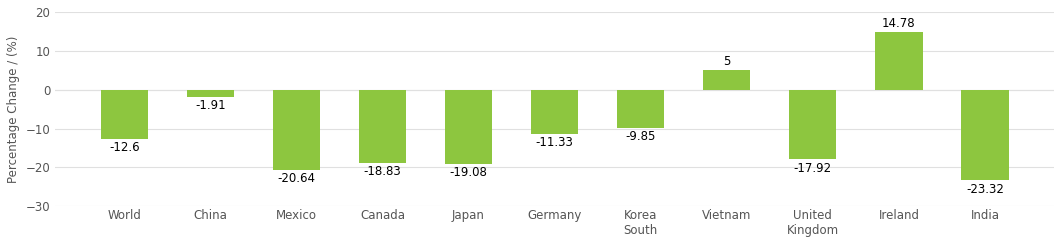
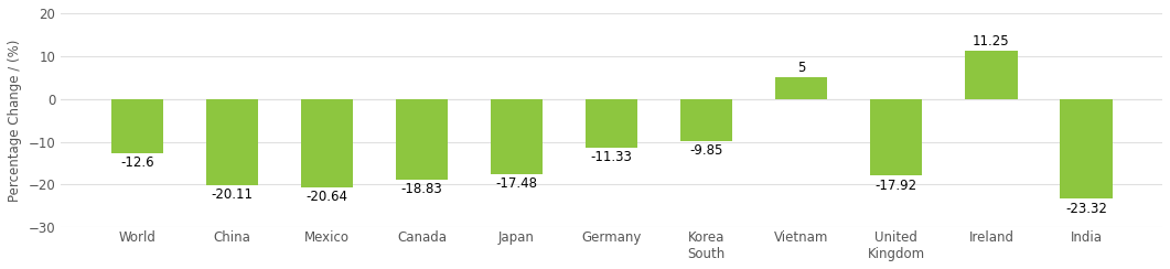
China: -1.91 -> -20.11
Japan: -19.08 -> -17.48
Ireland: 14.78 -> 11.25
